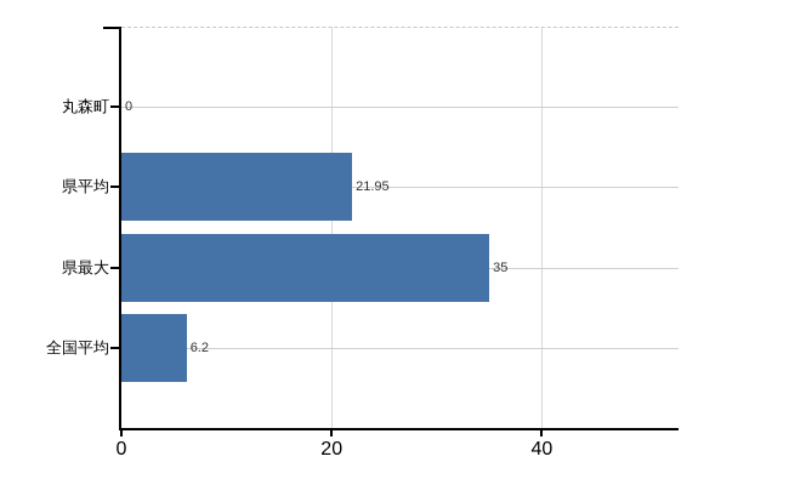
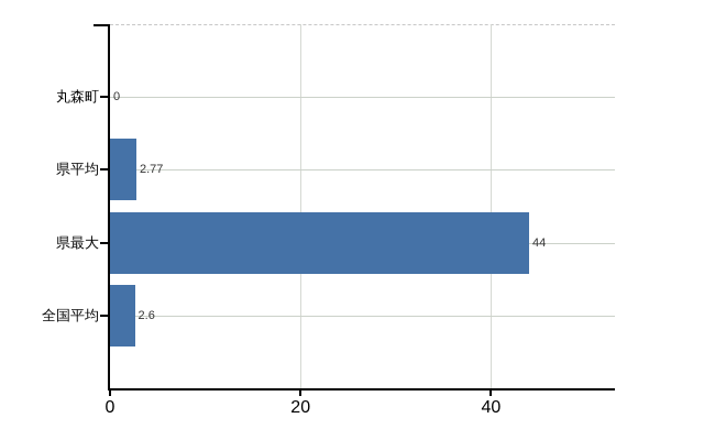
県平均: 21.95 -> 2.77
県最大: 35 -> 44
全国平均: 6.2 -> 2.6
